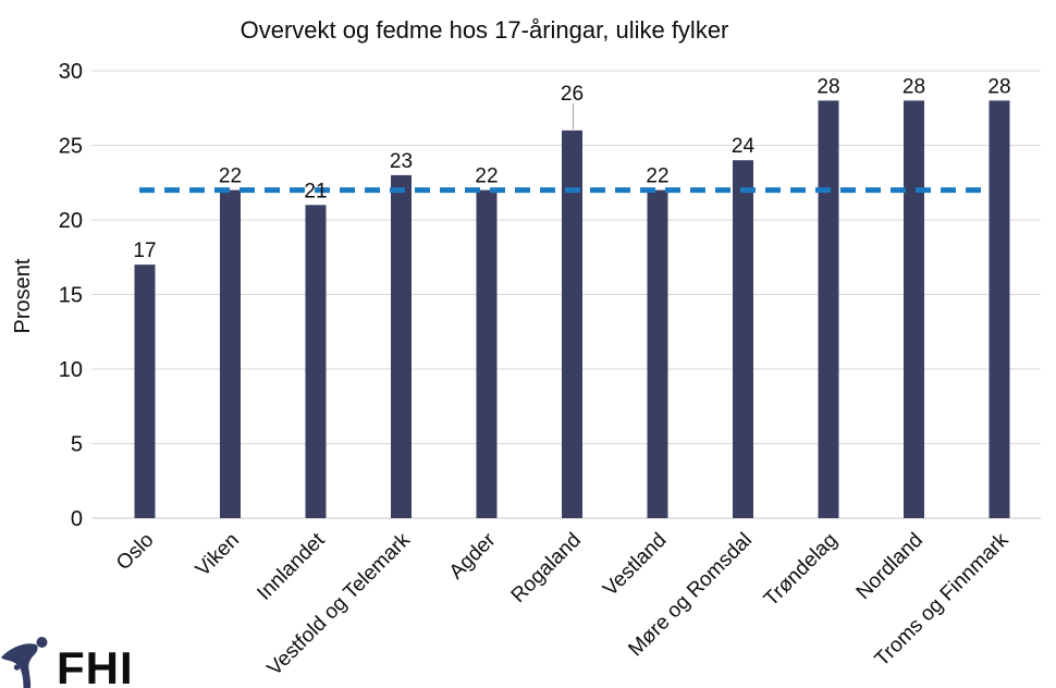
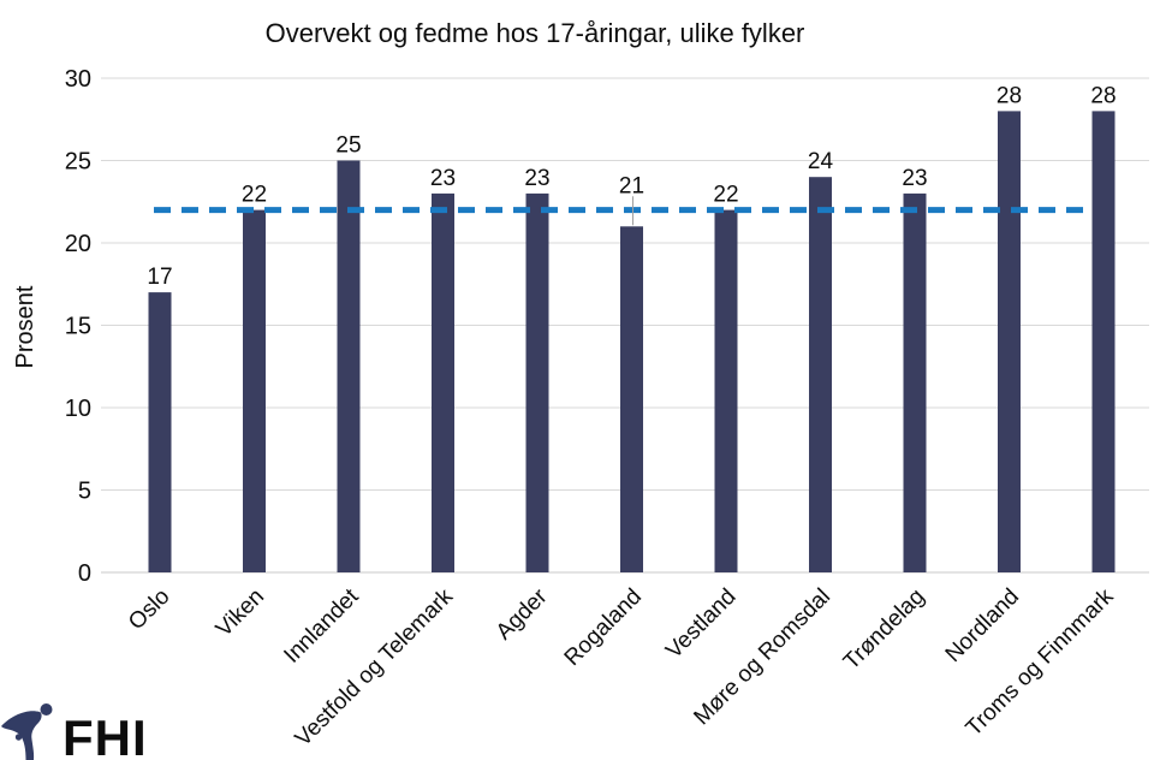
Innlandet: 21 -> 25
Agder: 22 -> 23
Rogaland: 26 -> 21
Trøndelag: 28 -> 23
